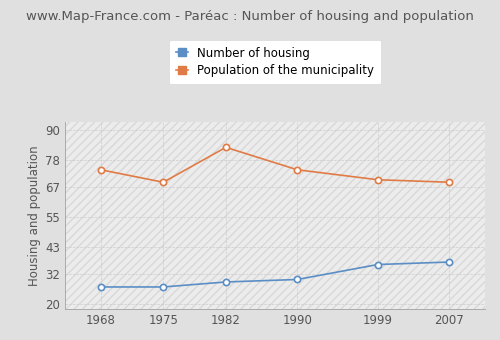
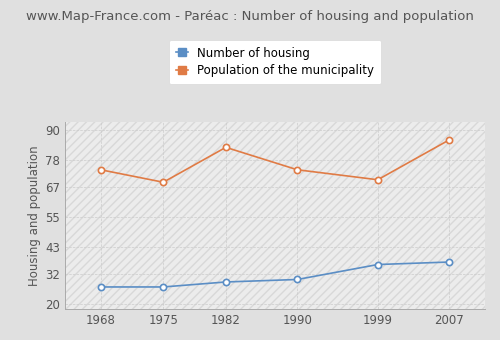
Population of the municipality/2007: 69 -> 86
